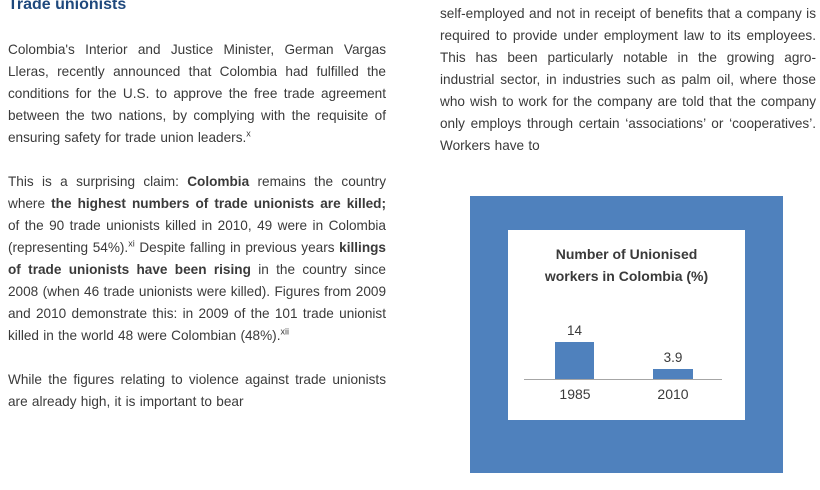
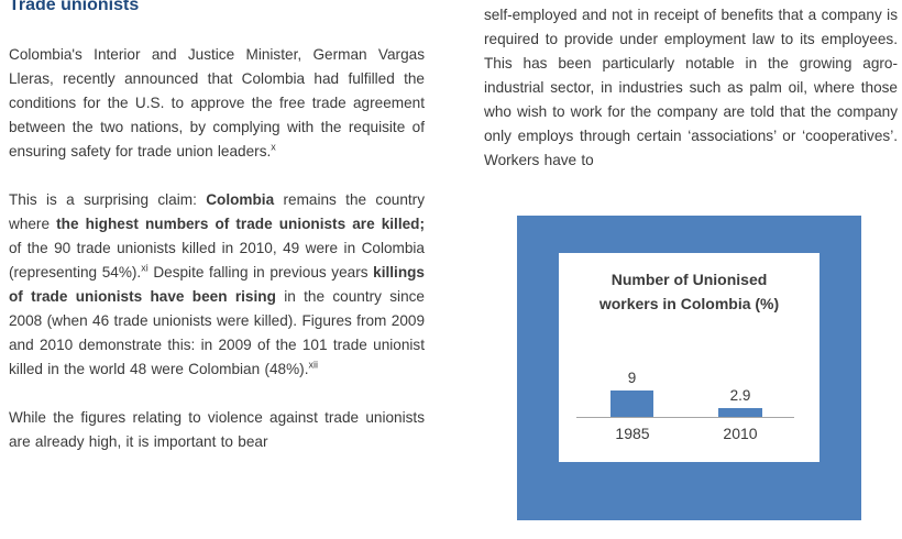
1985: 14 -> 9
2010: 3.9 -> 2.9
